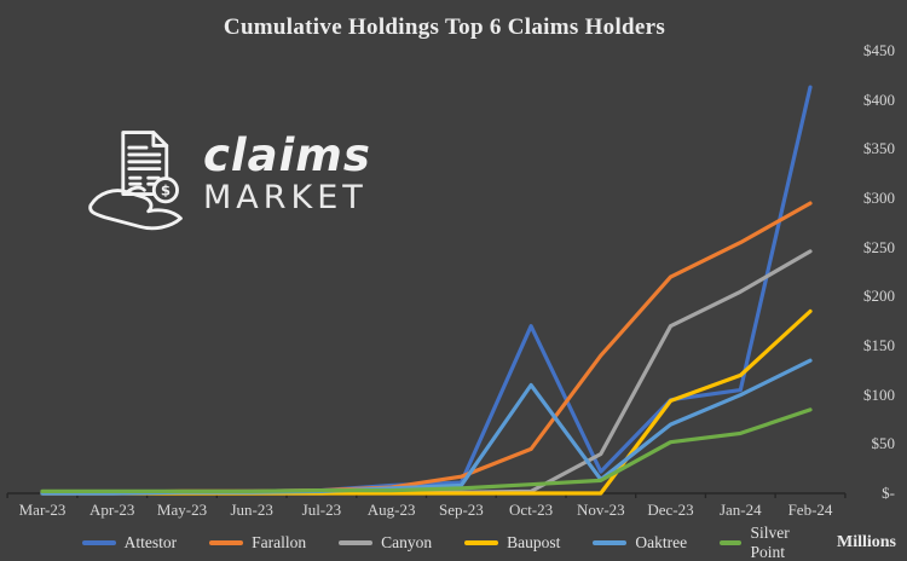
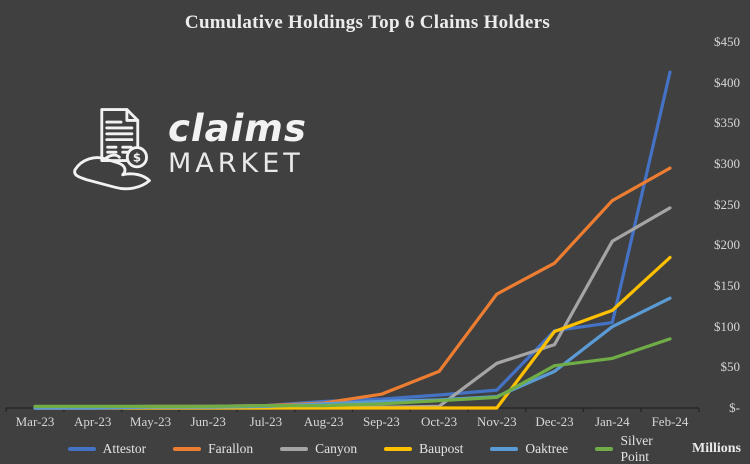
Attestor/Oct-23: $170 -> $20
Oaktree/Oct-23: $110 -> $10
Canyon/Nov-23: $40 -> $60
Farallon/Dec-23: $220 -> $180
Canyon/Dec-23: $170 -> $80
Oaktree/Dec-23: $70 -> $40
